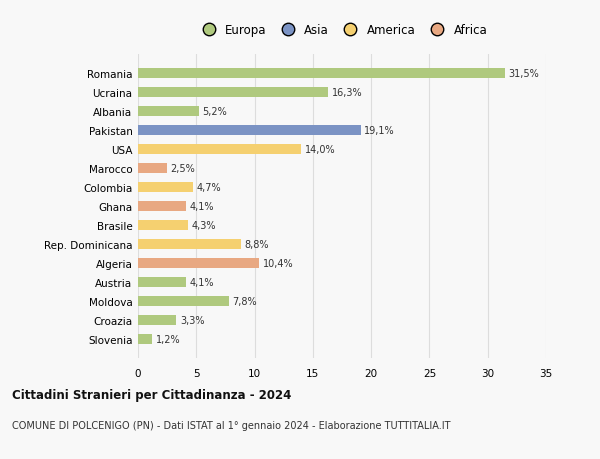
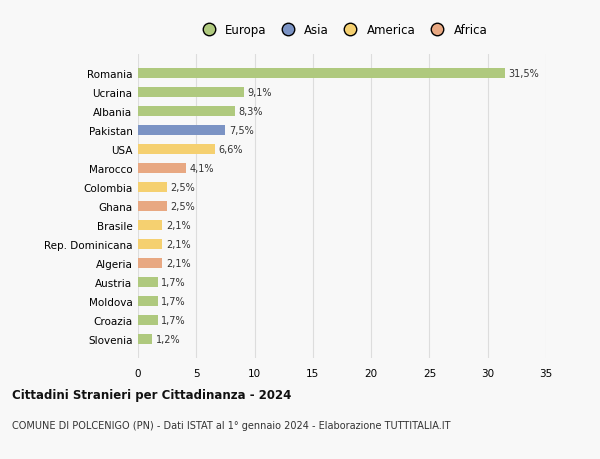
Ucraina: 16,3% -> 9,1%
Albania: 5,2% -> 8,3%
Pakistan: 19,1% -> 7,5%
USA: 14,0% -> 6,6%
Marocco: 2,5% -> 4,1%
Colombia: 4,7% -> 2,5%
Ghana: 4,1% -> 2,5%
Brasile: 4,3% -> 2,1%
Rep. Dominicana: 8,8% -> 2,1%
Algeria: 10,4% -> 2,1%
Austria: 4,1% -> 1,7%
Moldova: 7,8% -> 1,7%
Croazia: 3,3% -> 1,7%
